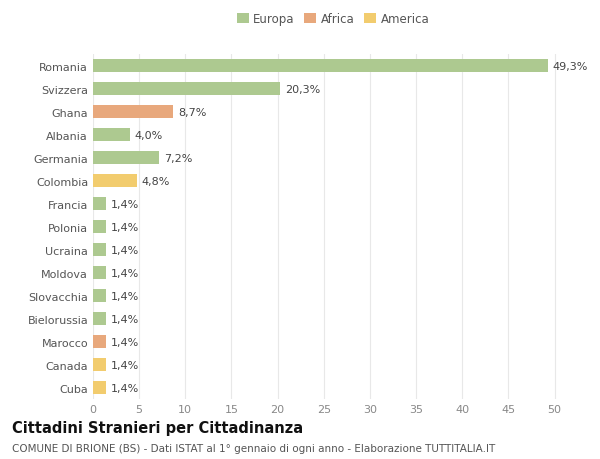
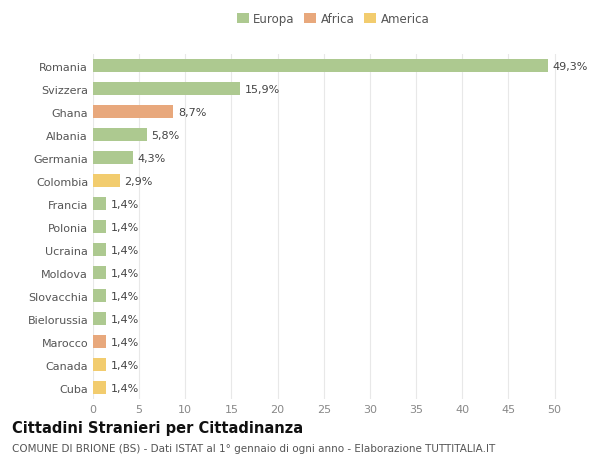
Svizzera: 20,3% -> 15,9%
Albania: 4,0% -> 5,8%
Germania: 7,2% -> 4,3%
Colombia: 4,8% -> 2,9%
